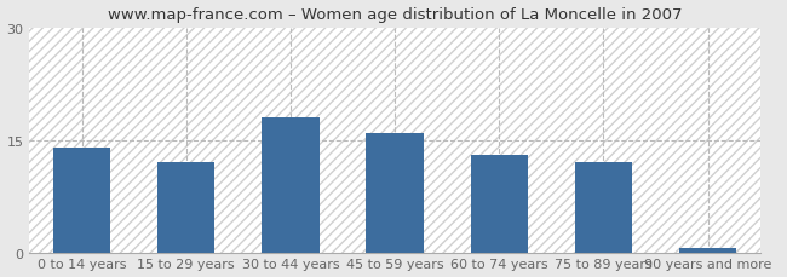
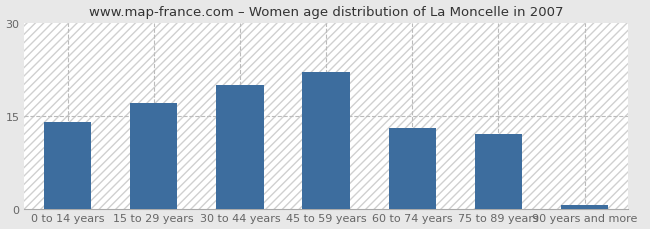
15 to 29 years: 12.0 -> 17.0
30 to 44 years: 18.0 -> 20.0
45 to 59 years: 16.0 -> 22.0
